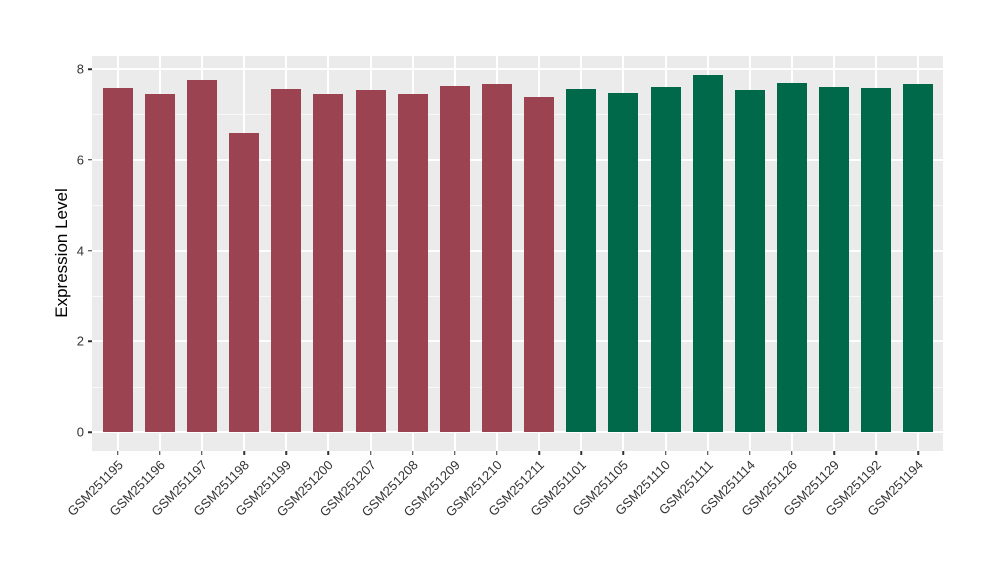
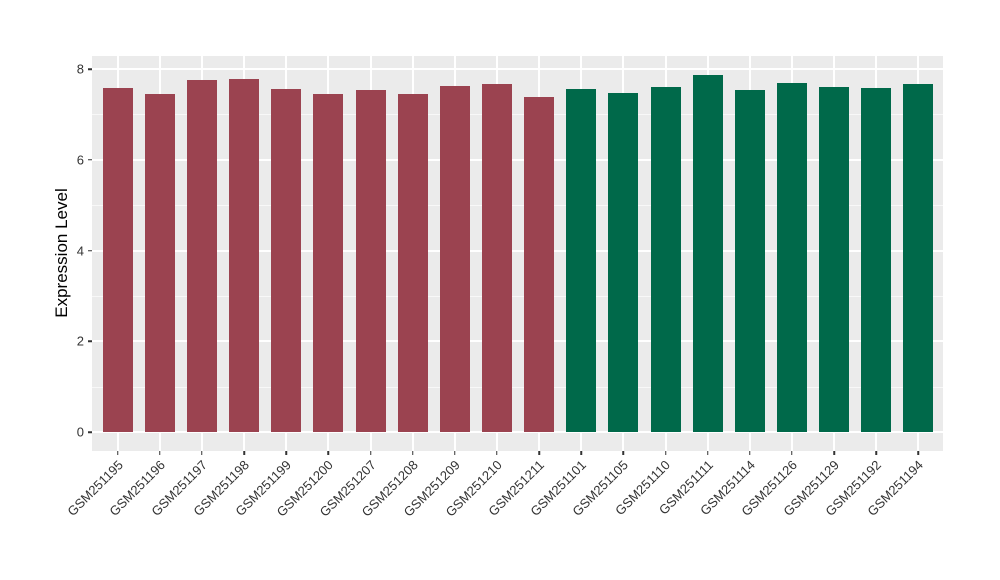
GSM251198: 6.6 -> 7.8
